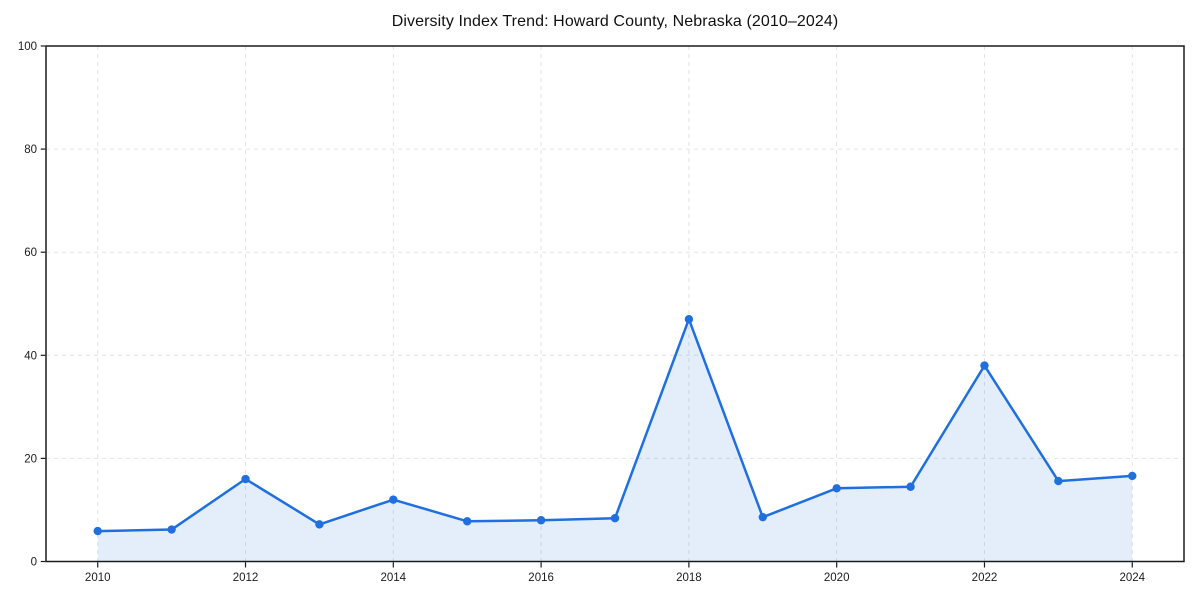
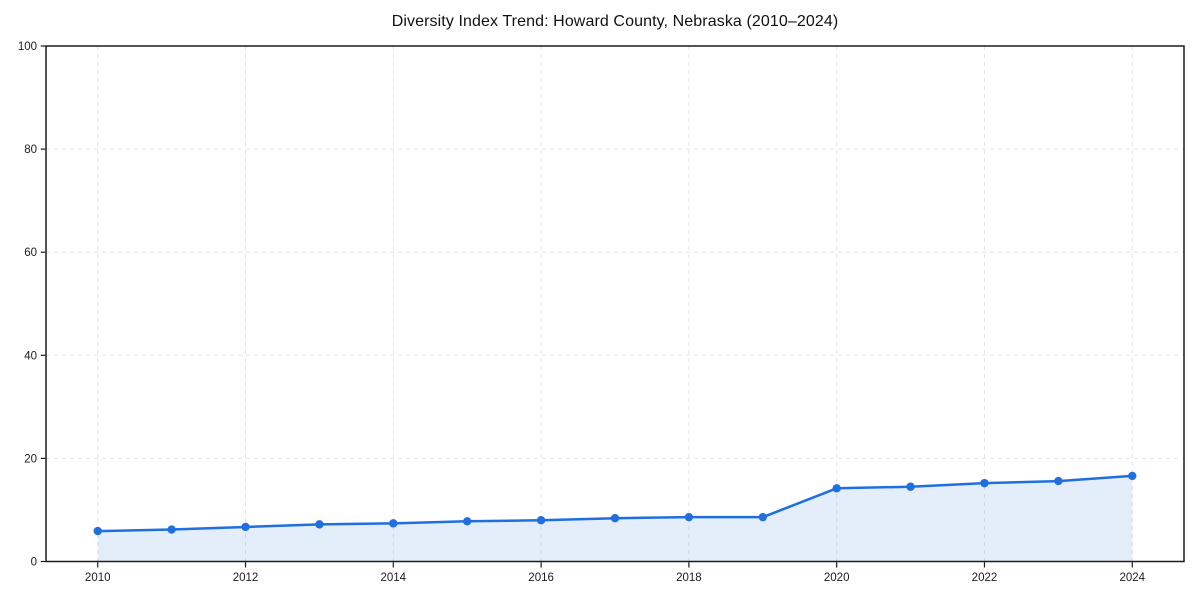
2012: 16 -> 7
2014: 12 -> 7
2018: 47 -> 9
2022: 38 -> 15
